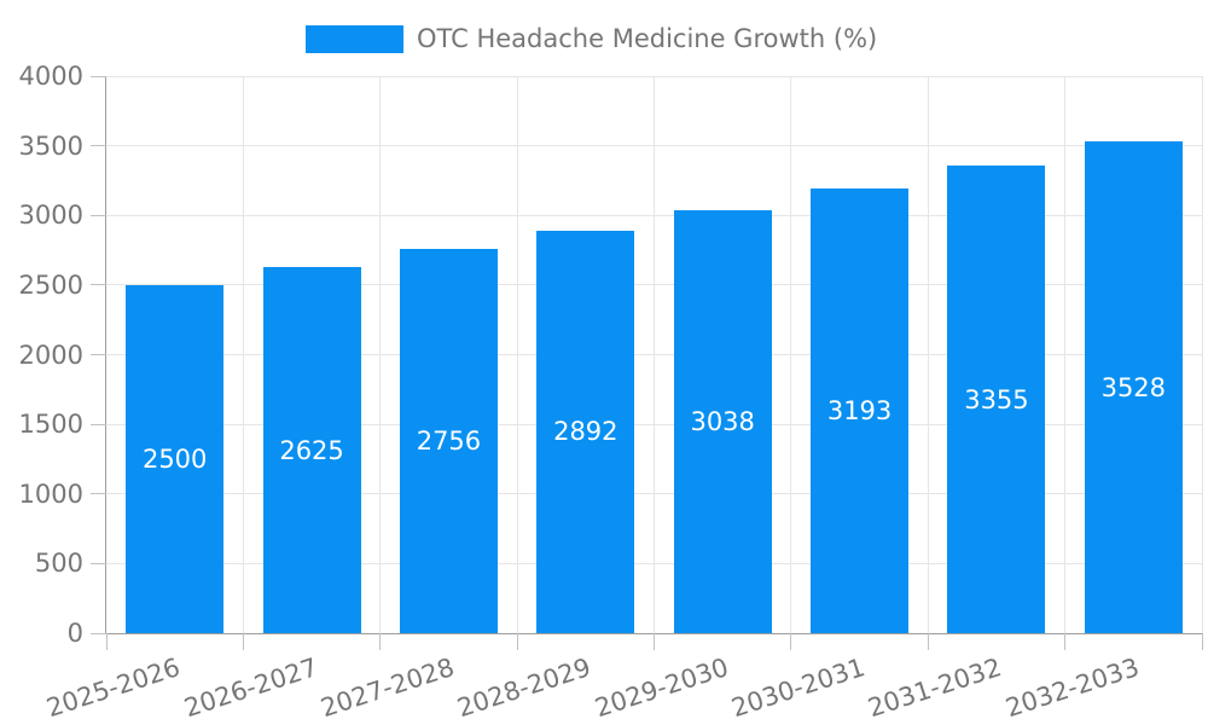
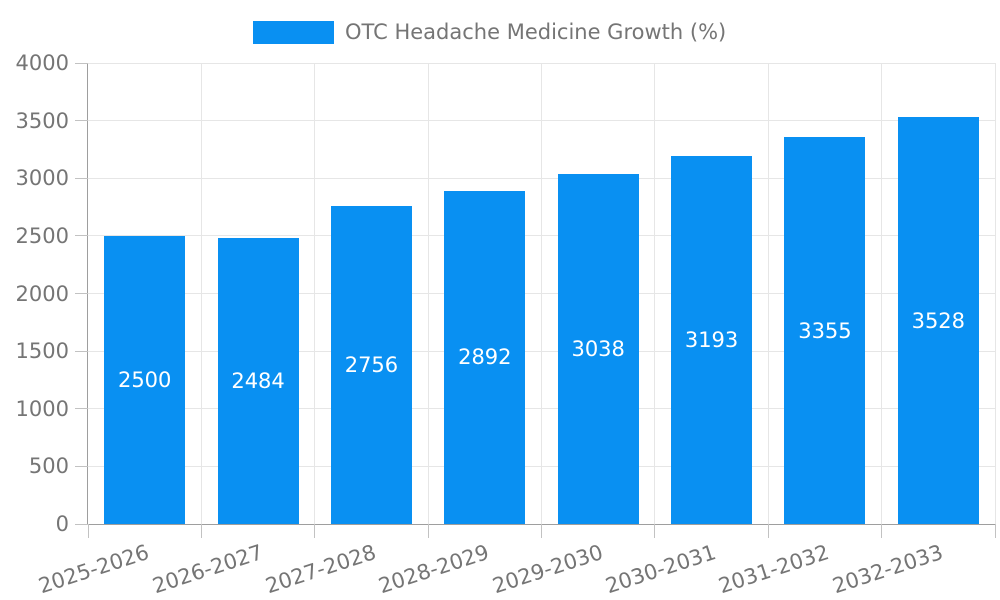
2026-2027: 2625 -> 2484
